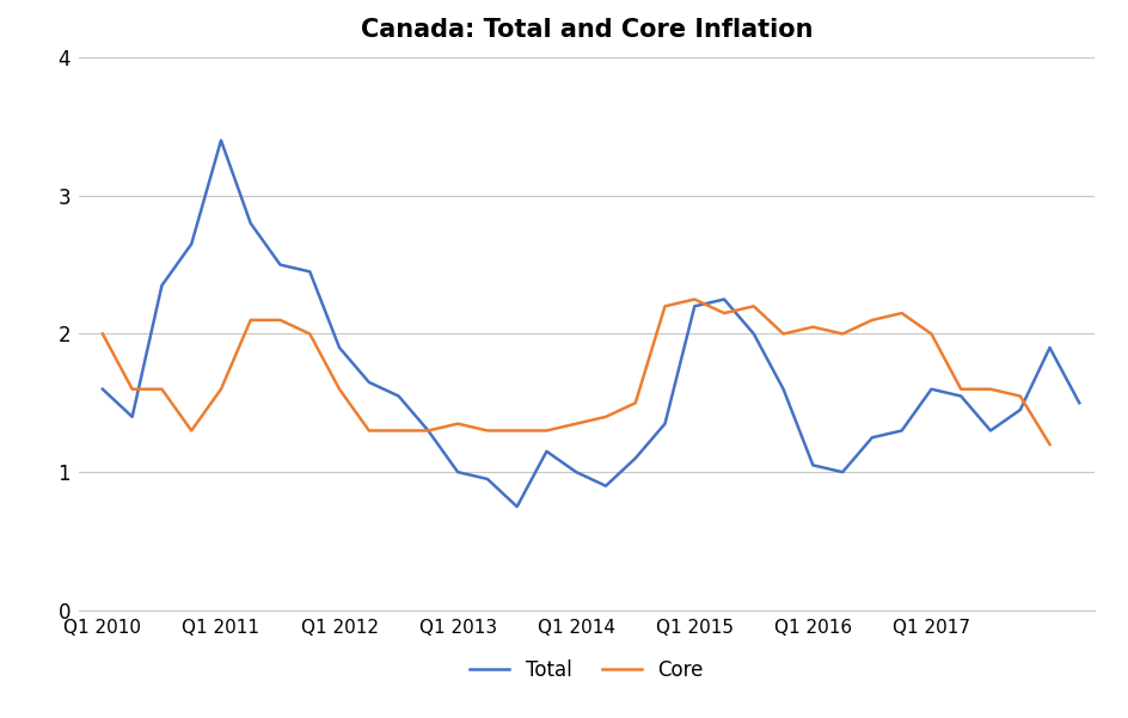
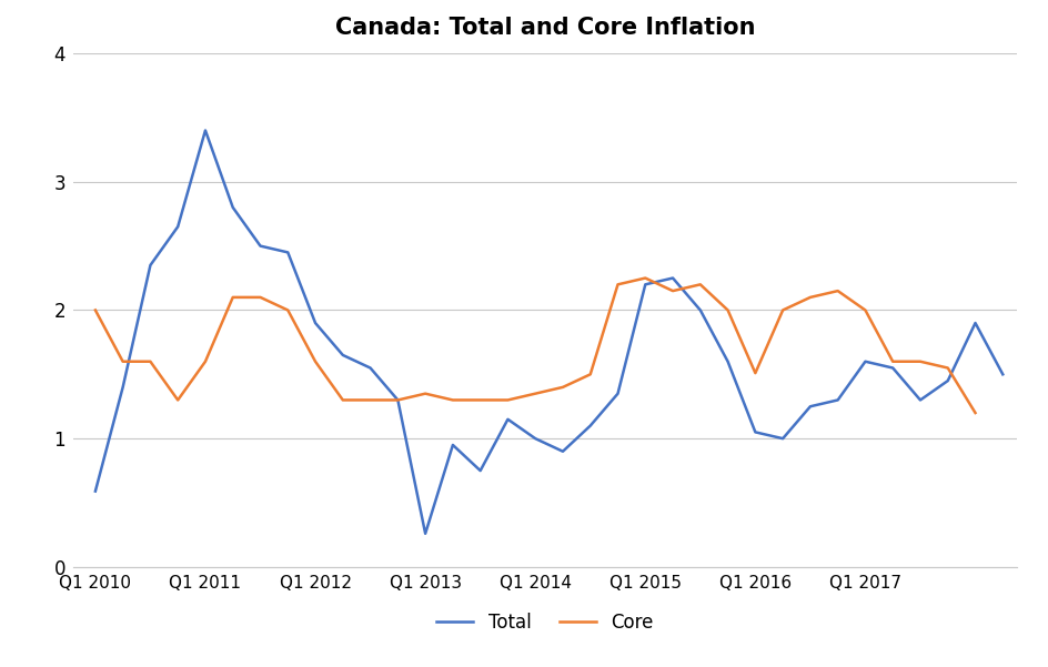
Total/Q1 2010: 1.60 -> 0.59
Total/Q1 2013: 1.00 -> 0.26
Core/Q1 2016: 2.05 -> 1.51
